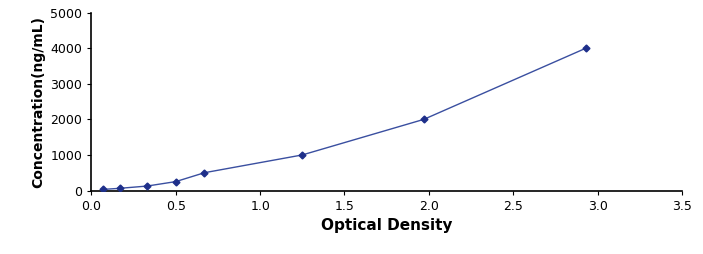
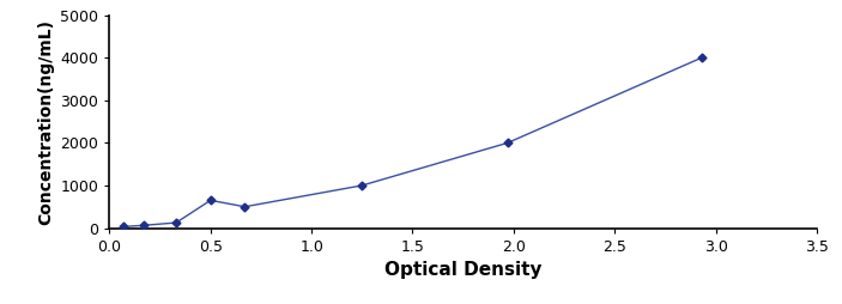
0.5: 250 -> 650
